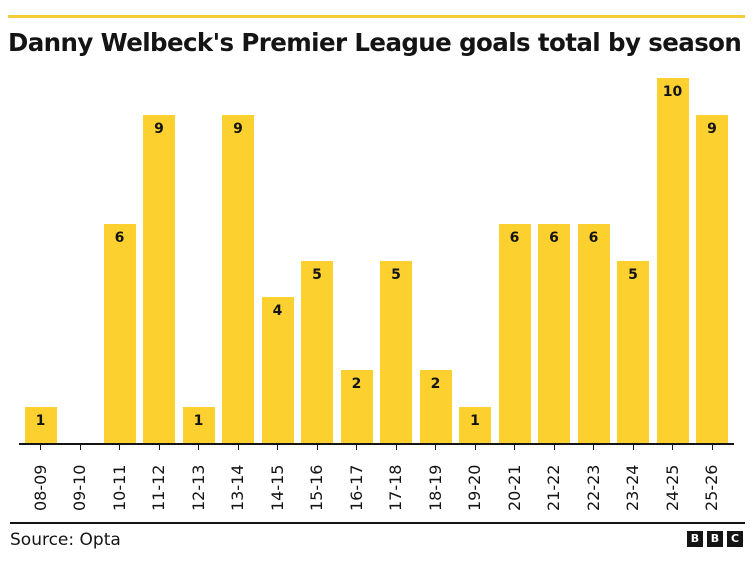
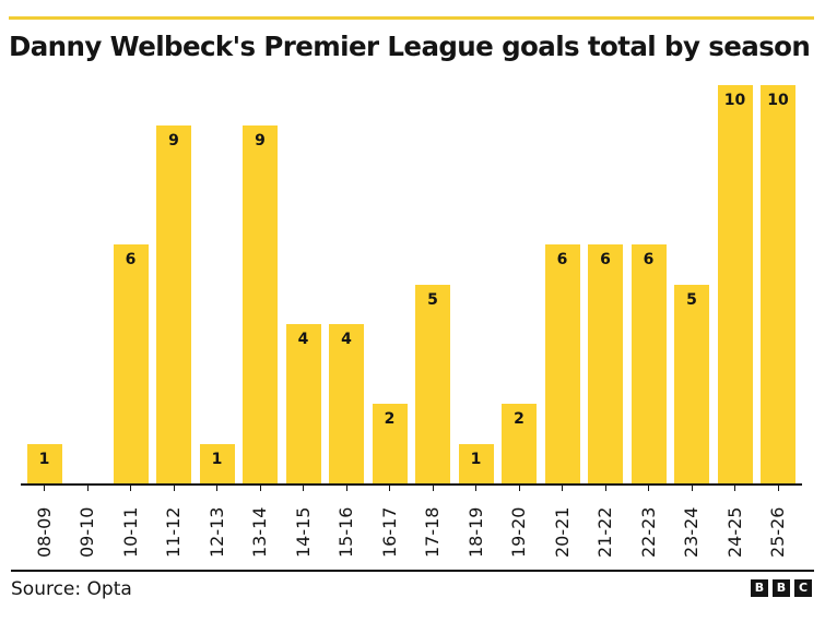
15-16: 5 -> 4
18-19: 2 -> 1
19-20: 1 -> 2
25-26: 9 -> 10
